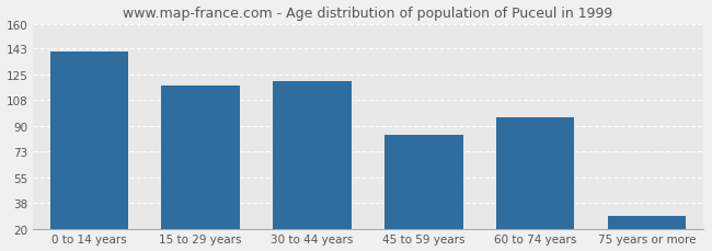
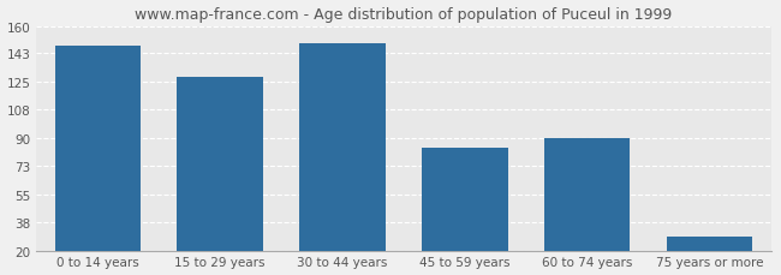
0 to 14 years: 141 -> 148
15 to 29 years: 118 -> 128
30 to 44 years: 121 -> 149
60 to 74 years: 96 -> 90
